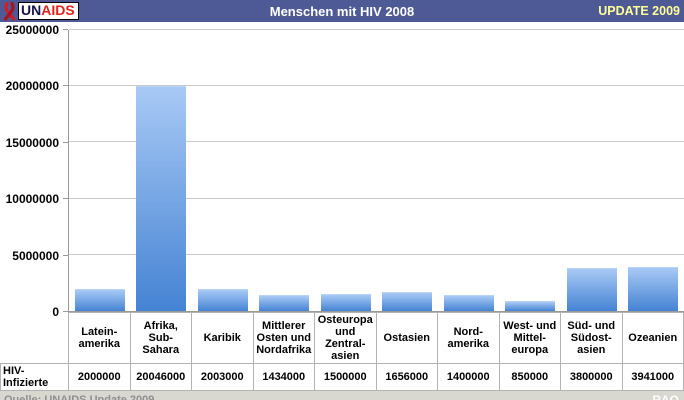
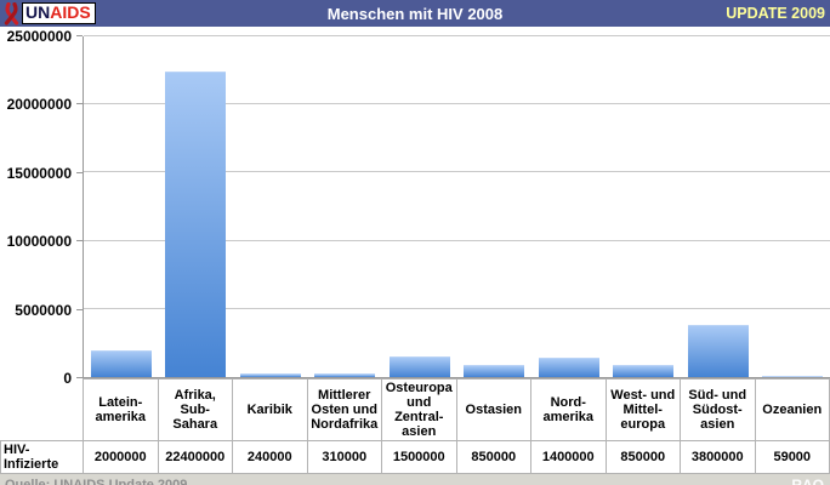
Afrika, Sub-Sahara: 20046000 -> 22400000
Karibik: 2003000 -> 240000
Mittlerer Osten und Nordafrika: 1434000 -> 310000
Ostasien: 1656000 -> 850000
Ozeanien: 3941000 -> 59000
